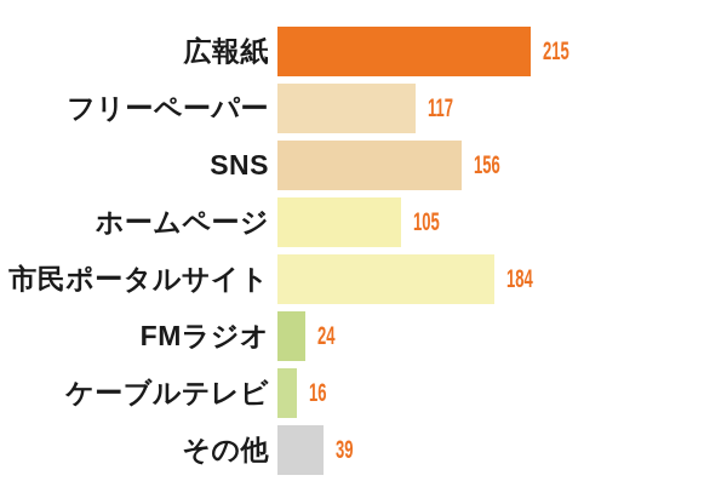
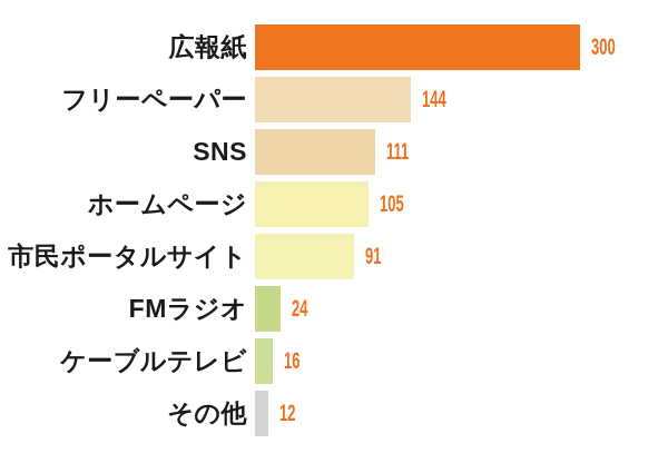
広報紙: 215 -> 300
フリーペーパー: 117 -> 144
SNS: 156 -> 111
市民ポータルサイト: 184 -> 91
その他: 39 -> 12
